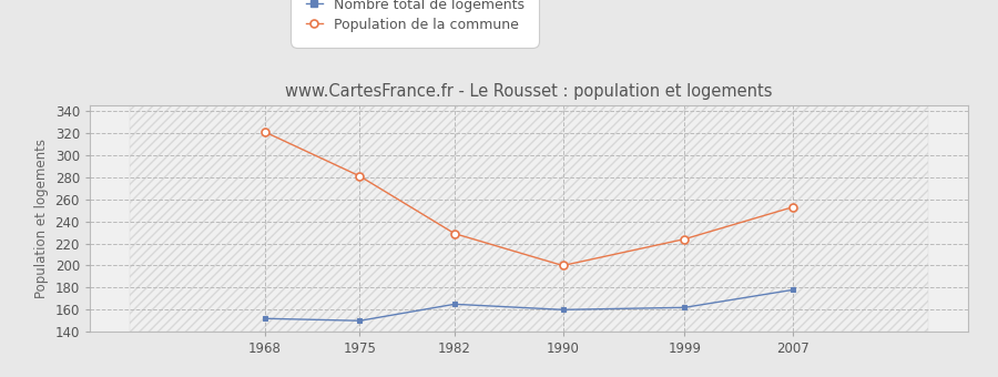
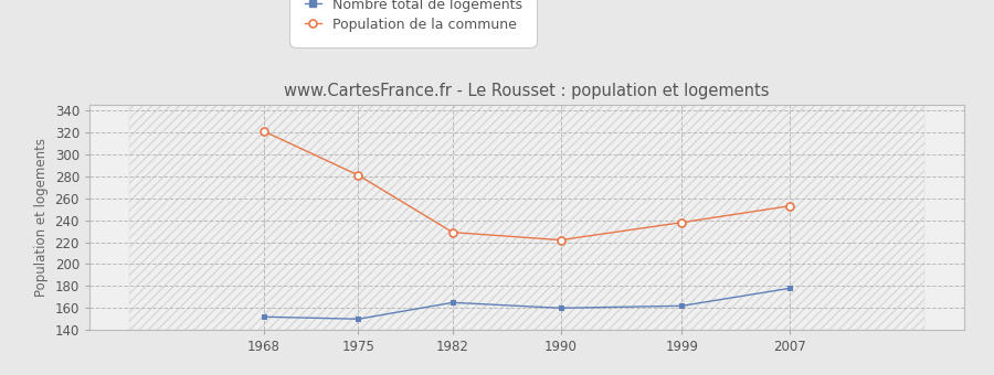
Population de la commune/1990: 200 -> 222
Population de la commune/1999: 224 -> 238
